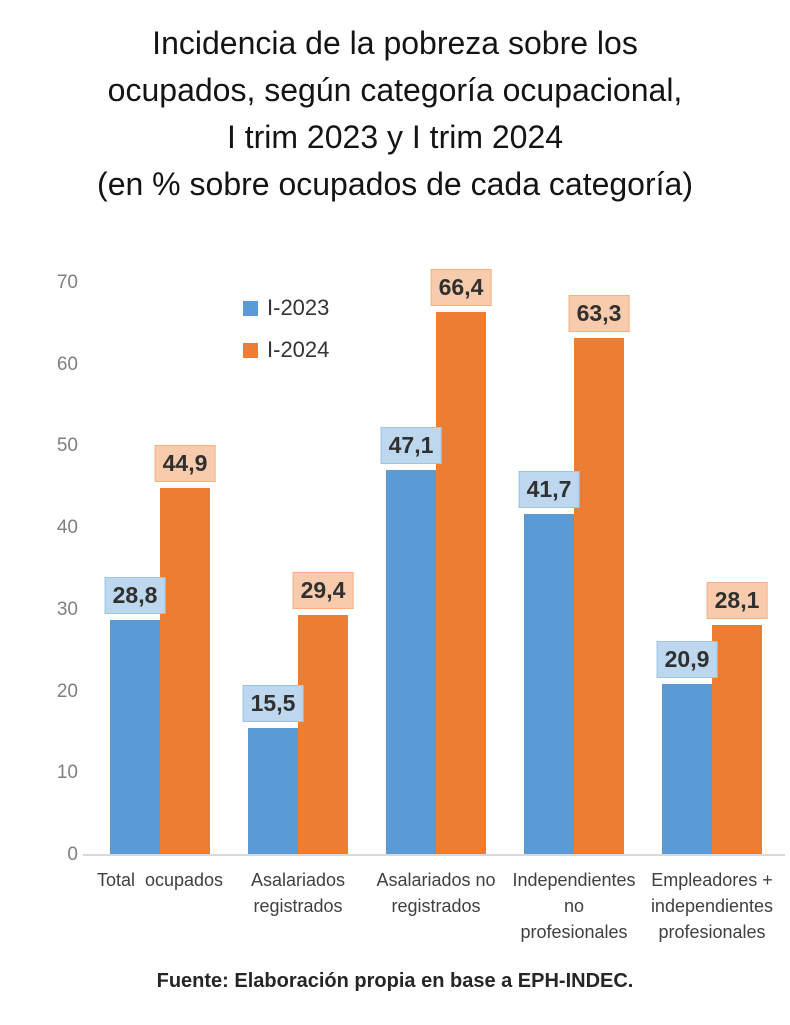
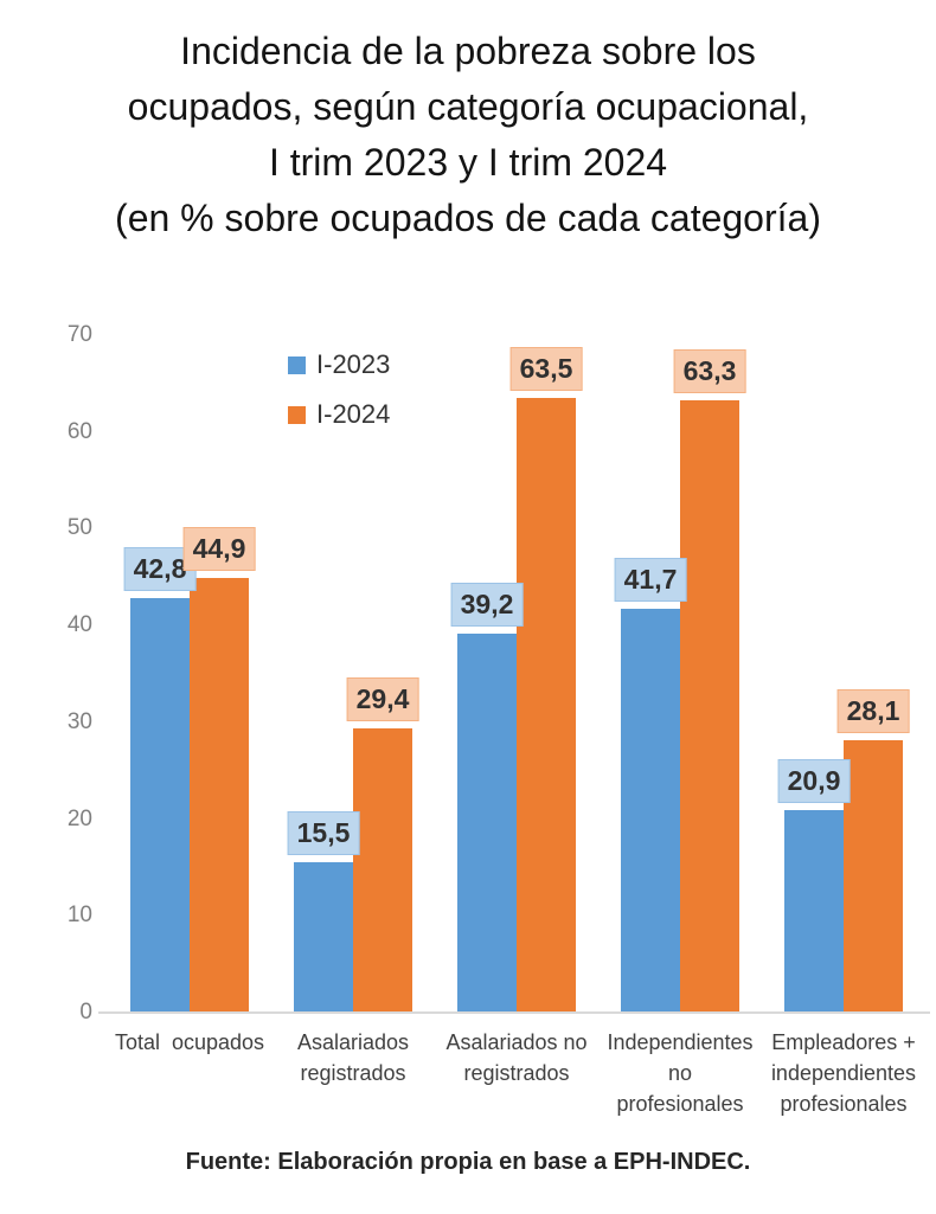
I-2023/Total ocupados: 28,8 -> 42,8
I-2023/Asalariados no registrados: 47,1 -> 39,2
I-2024/Asalariados no registrados: 66,4 -> 63,5
